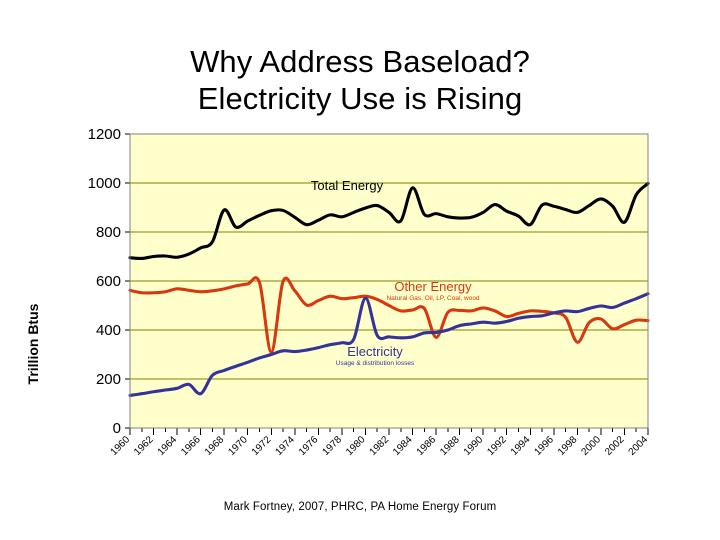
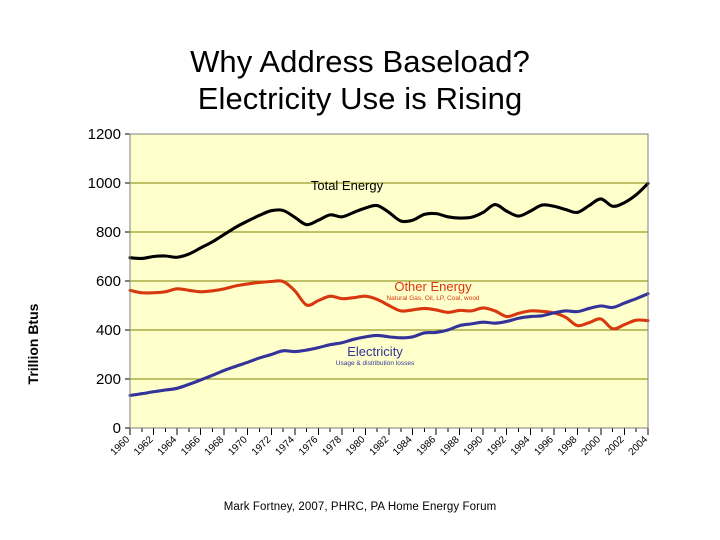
Electricity/1966: 140 -> 200
Total Energy/1968: 890 -> 790
Other Energy/1972: 310 -> 600
Electricity/1980: 530 -> 370
Total Energy/1984: 980 -> 850
Other Energy/1986: 370 -> 480
Total Energy/1994: 830 -> 880
Other Energy/1998: 350 -> 420
Total Energy/2002: 840 -> 920
